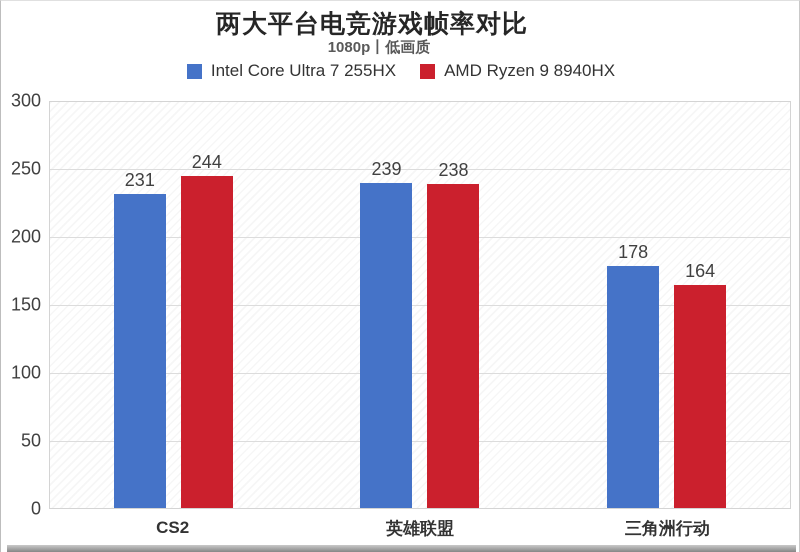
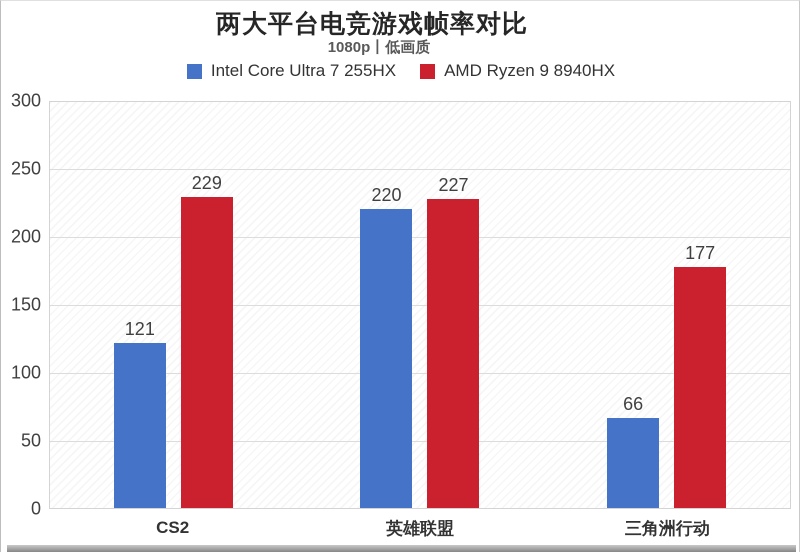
Intel Core Ultra 7 255HX/CS2: 231 -> 121
AMD Ryzen 9 8940HX/CS2: 244 -> 229
Intel Core Ultra 7 255HX/英雄联盟: 239 -> 220
AMD Ryzen 9 8940HX/英雄联盟: 238 -> 227
Intel Core Ultra 7 255HX/三角洲行动: 178 -> 66
AMD Ryzen 9 8940HX/三角洲行动: 164 -> 177
